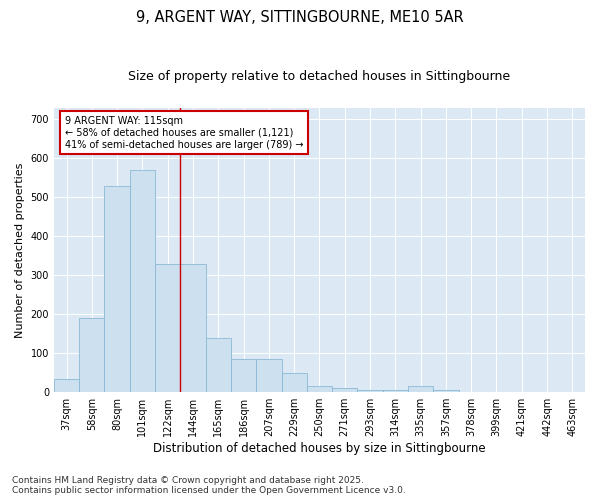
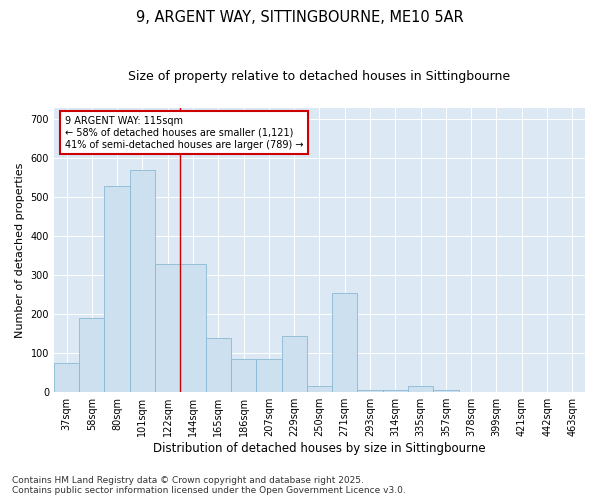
37sqm: 35 -> 75
229sqm: 50 -> 145
271sqm: 10 -> 255
